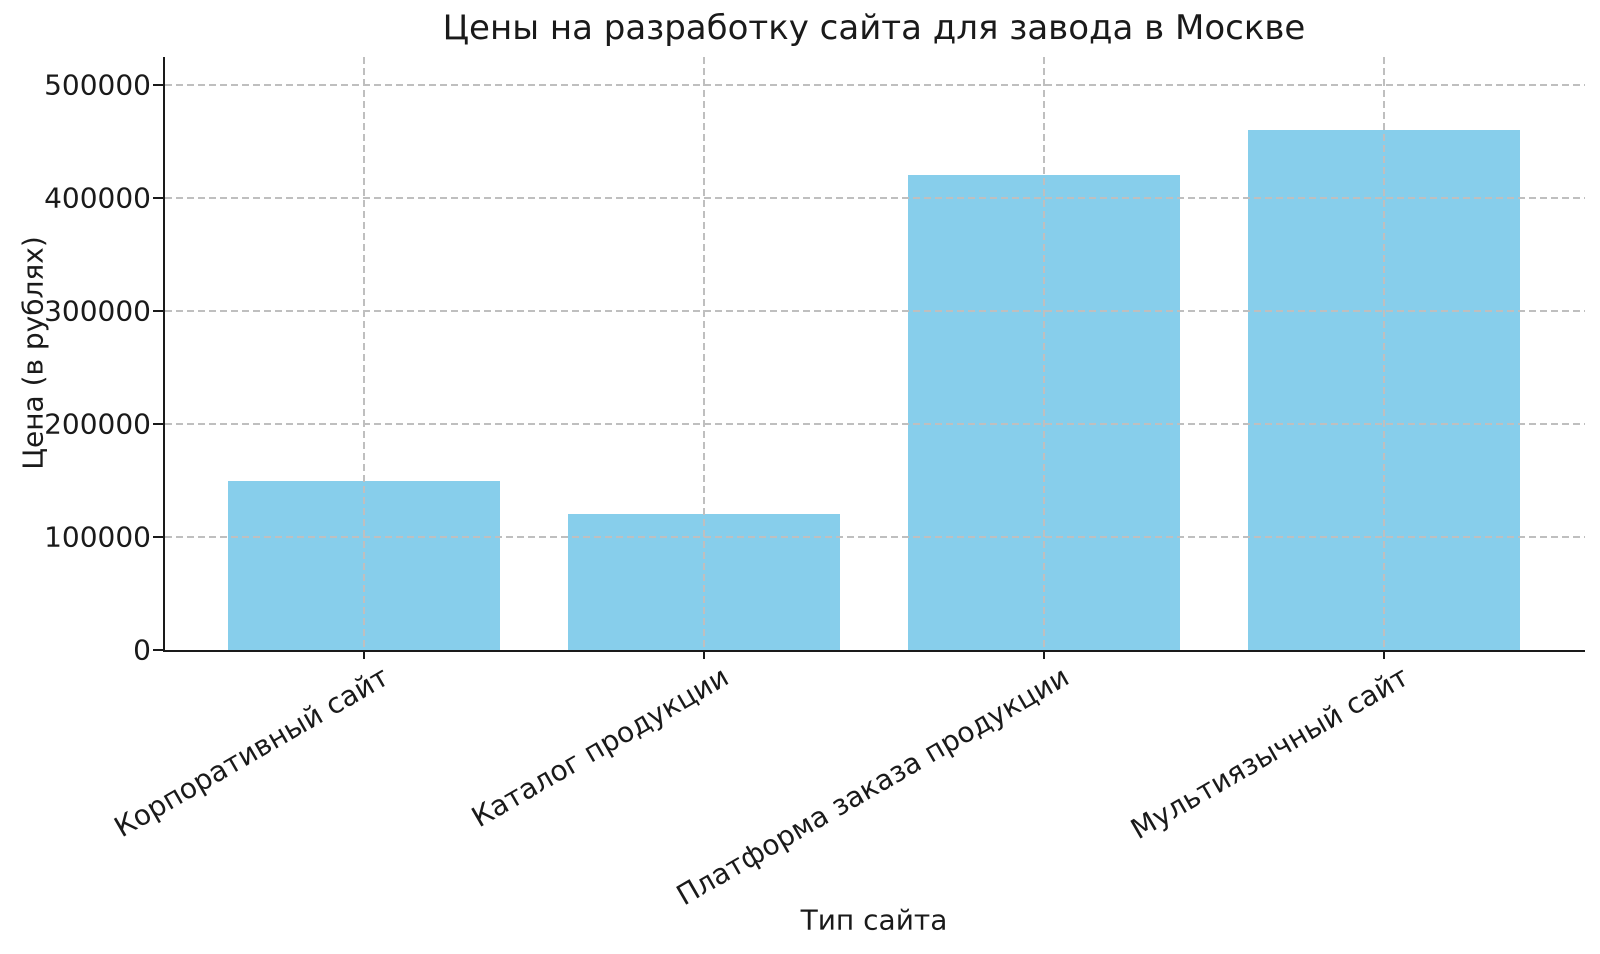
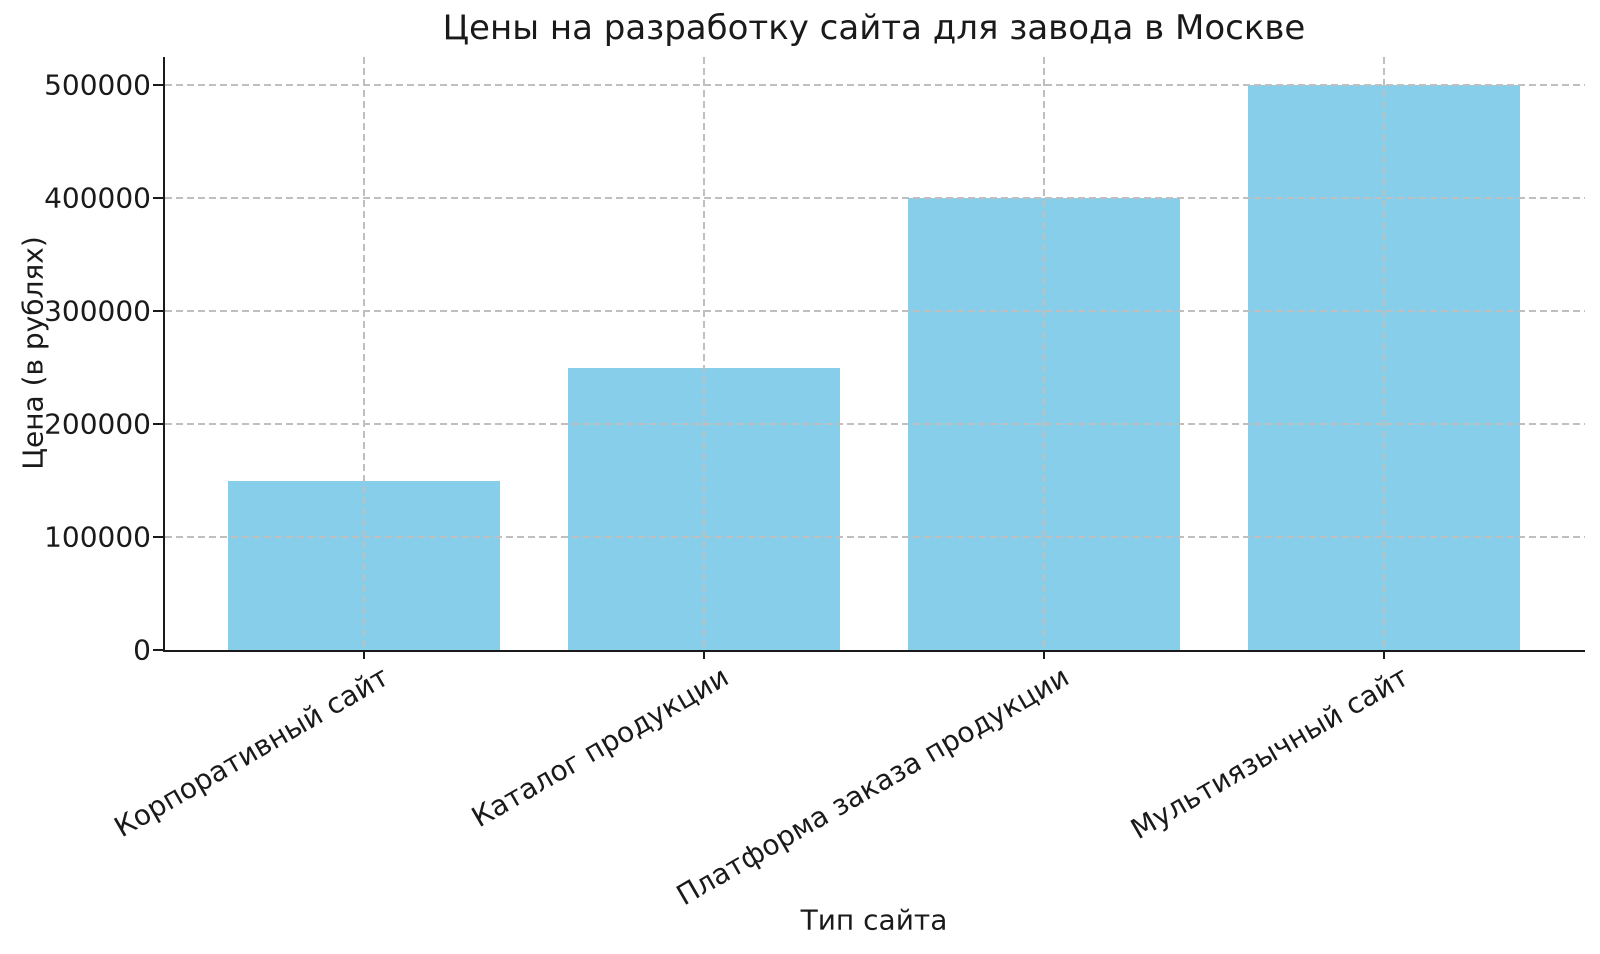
Каталог продукции: 120000 -> 250000
Платформа заказа продукции: 420000 -> 400000
Мультиязычный сайт: 460000 -> 500000
